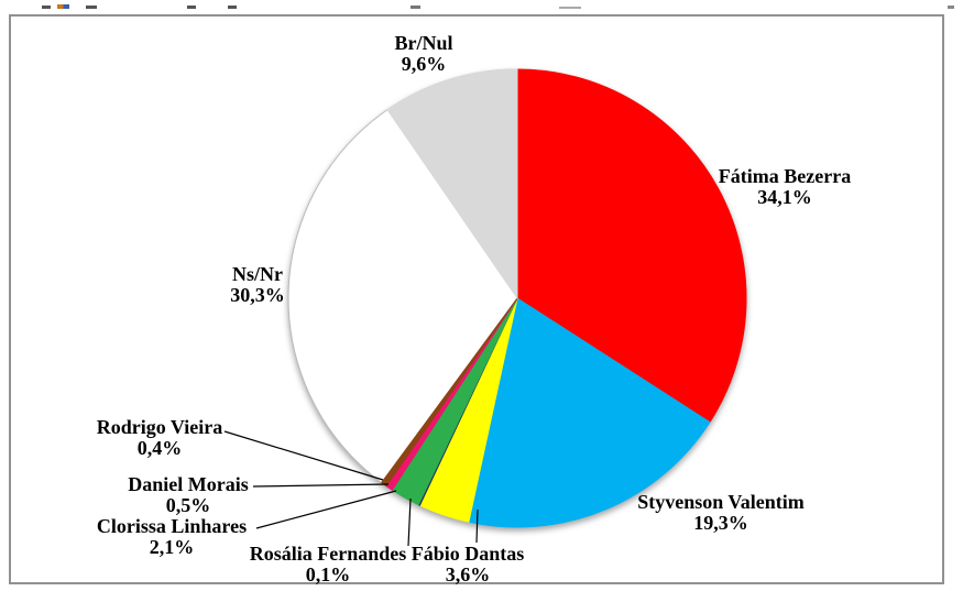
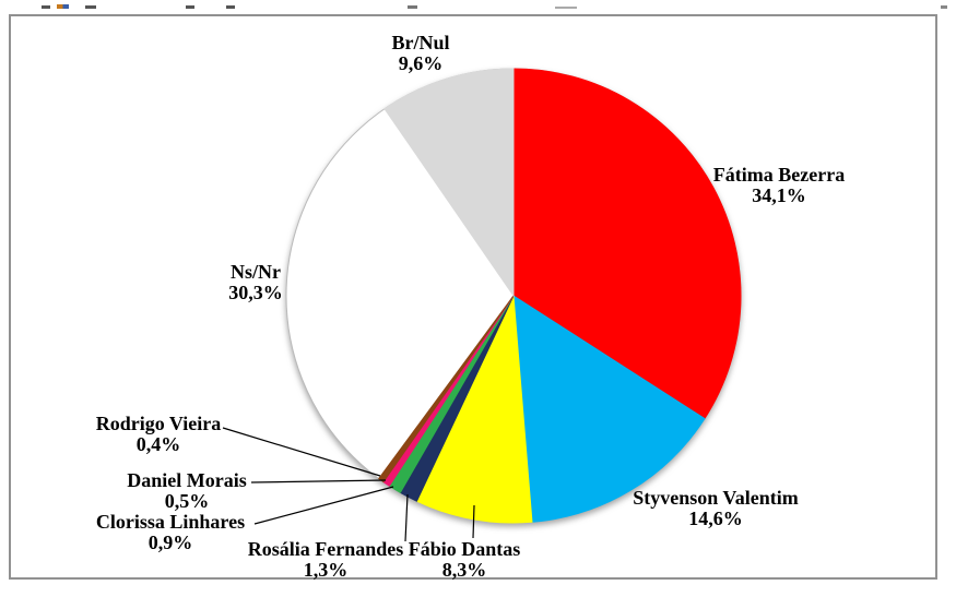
Styvenson Valentim: 19,3% -> 14,6%
Fábio Dantas: 3,6% -> 8,3%
Rosália Fernandes: 0,1% -> 1,3%
Clorissa Linhares: 2,1% -> 0,9%
